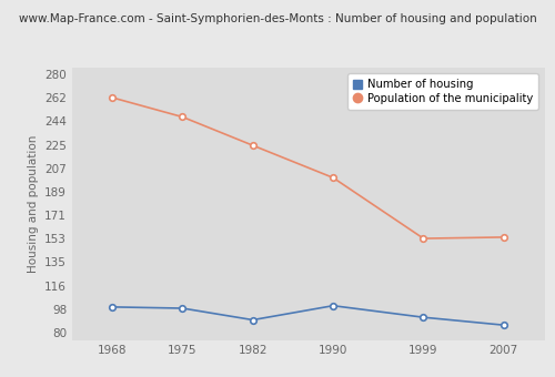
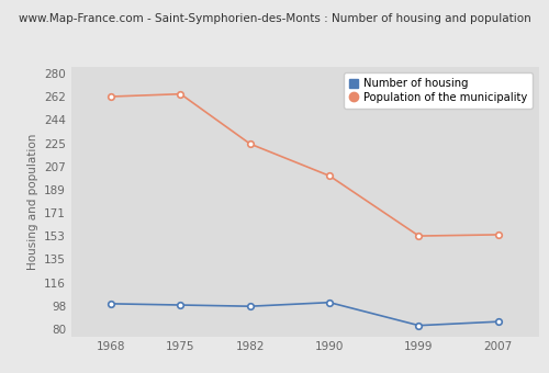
Population of the municipality/1975: 247 -> 264
Number of housing/1982: 90 -> 98
Number of housing/1999: 92 -> 83
